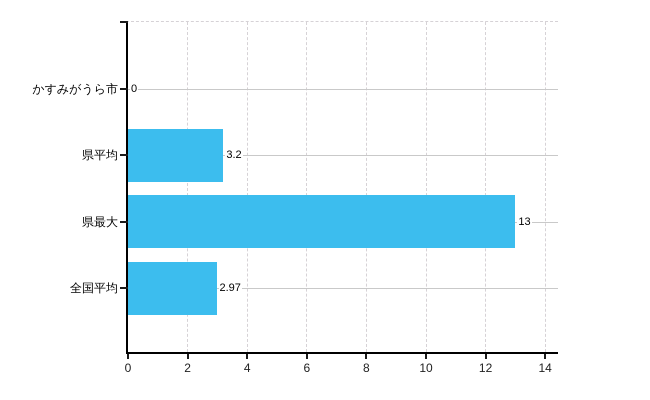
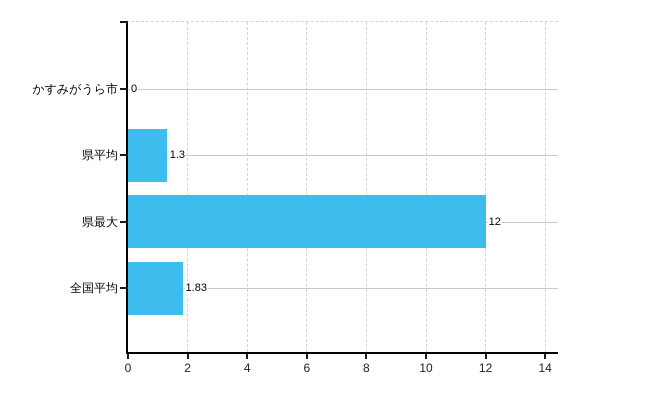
県平均: 3.2 -> 1.3
県最大: 13 -> 12
全国平均: 2.97 -> 1.83
